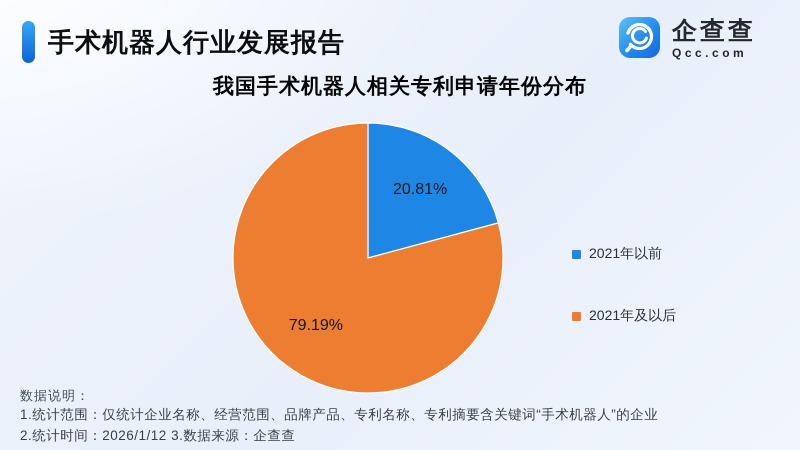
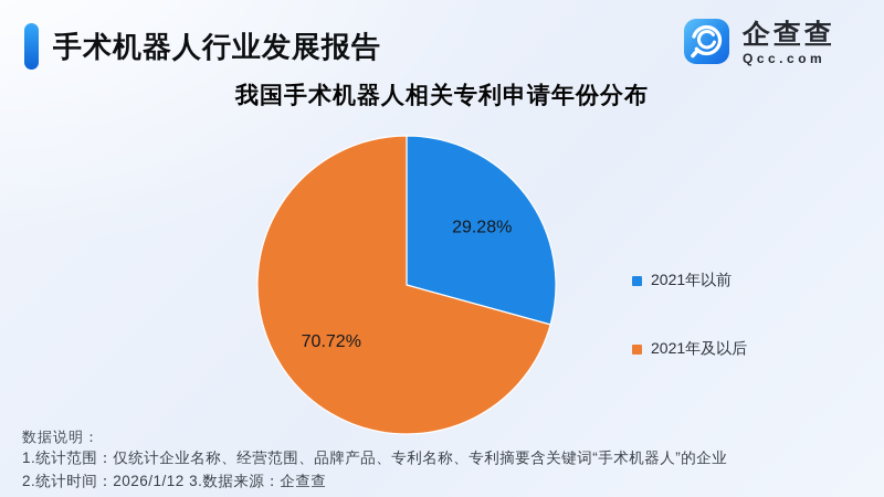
2021年以前: 20.81% -> 29.28%
2021年及以后: 79.19% -> 70.72%
